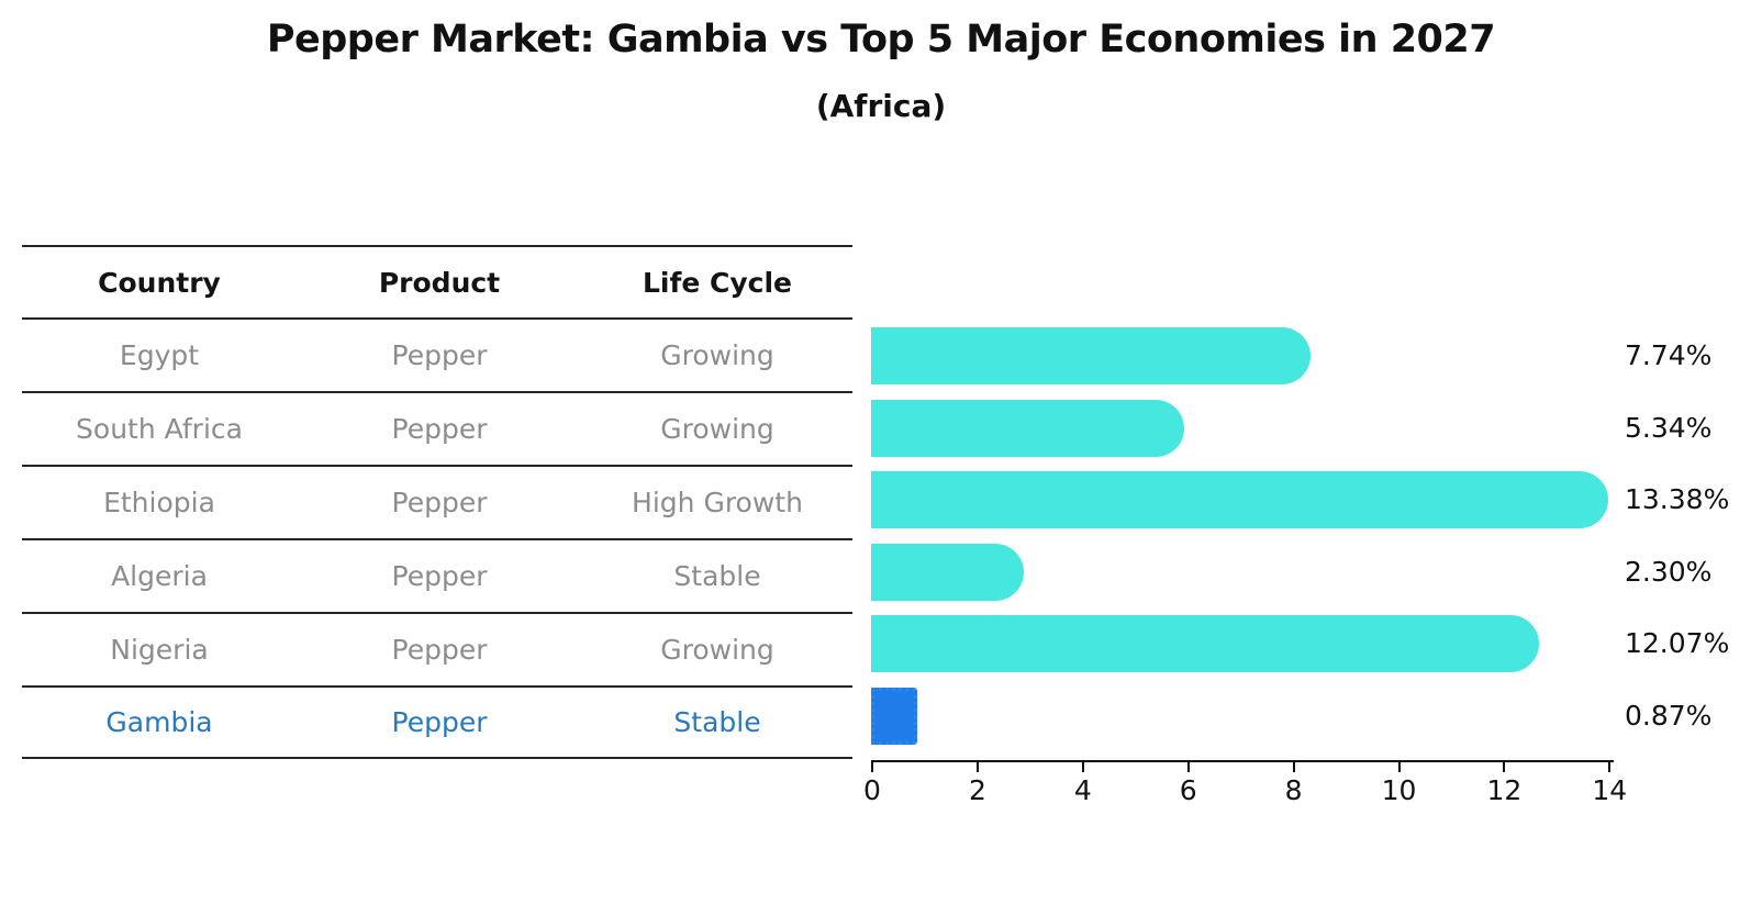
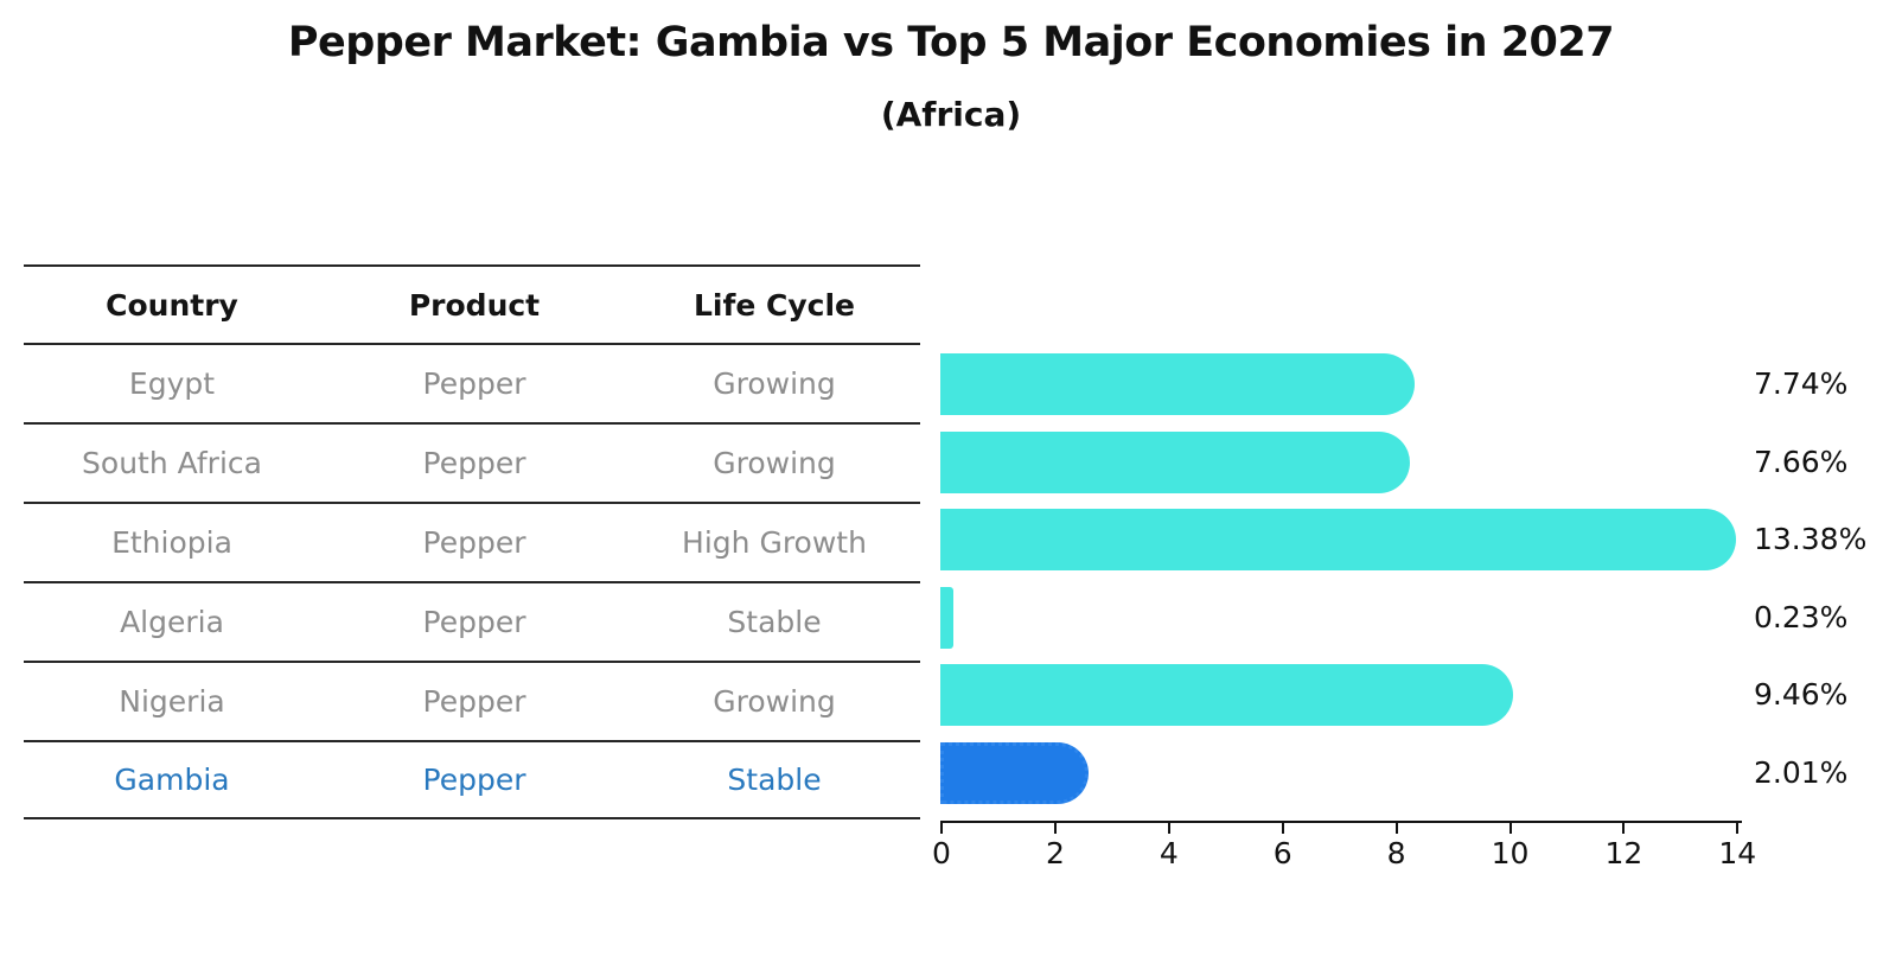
South Africa: 5.34% -> 7.66%
Algeria: 2.30% -> 0.23%
Nigeria: 12.07% -> 9.46%
Gambia: 0.87% -> 2.01%
